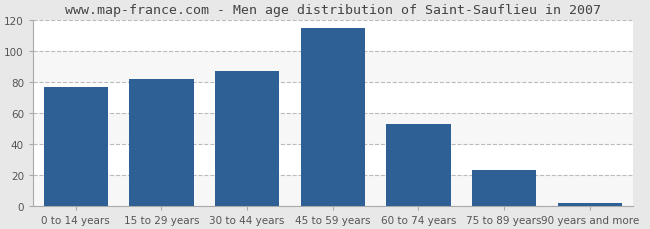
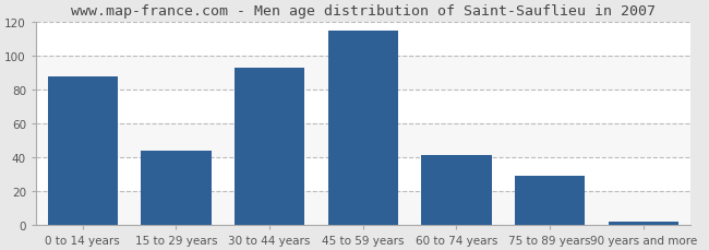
0 to 14 years: 77 -> 88
15 to 29 years: 82 -> 44
30 to 44 years: 87 -> 93
60 to 74 years: 53 -> 41
75 to 89 years: 23 -> 29
